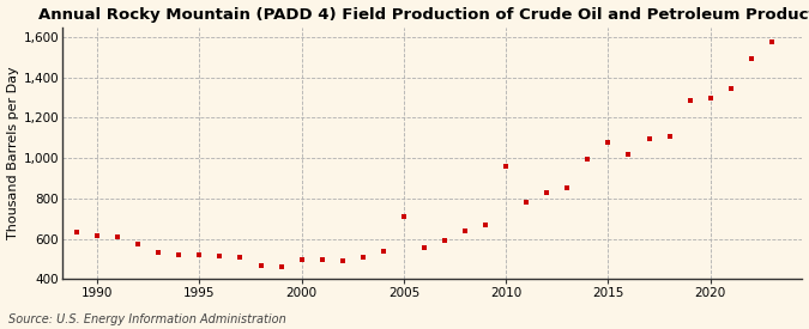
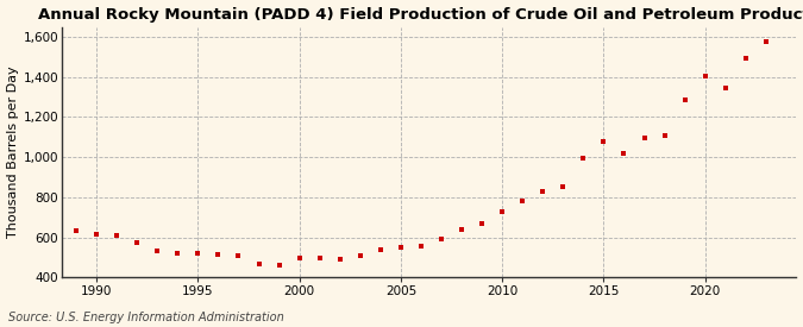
2005: 710 -> 550
2010: 960 -> 730
2020: 1,300 -> 1,400
